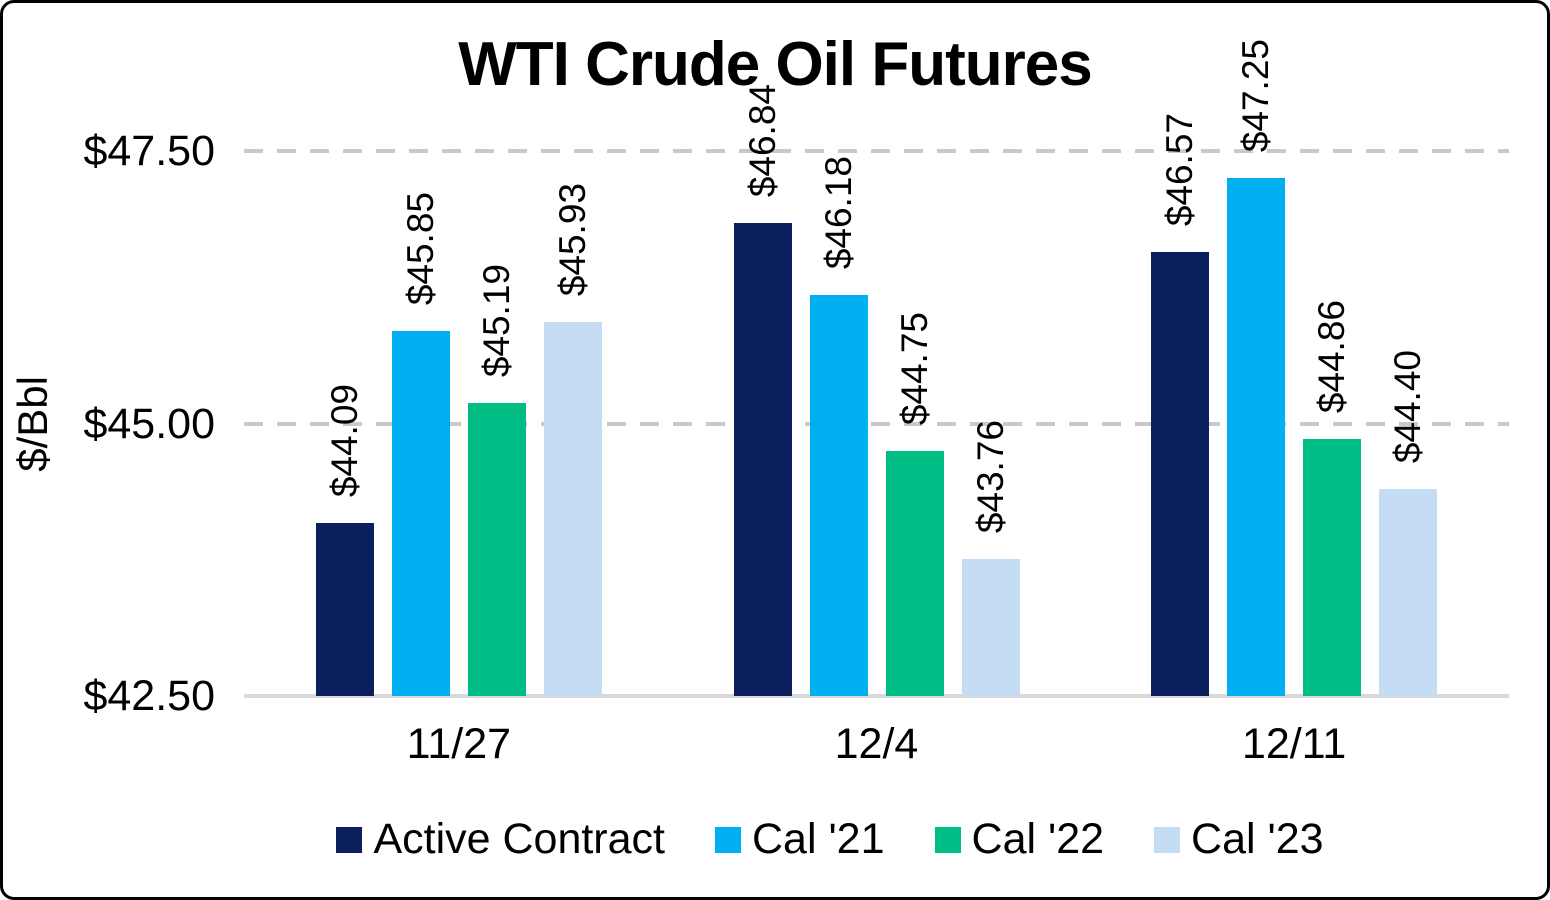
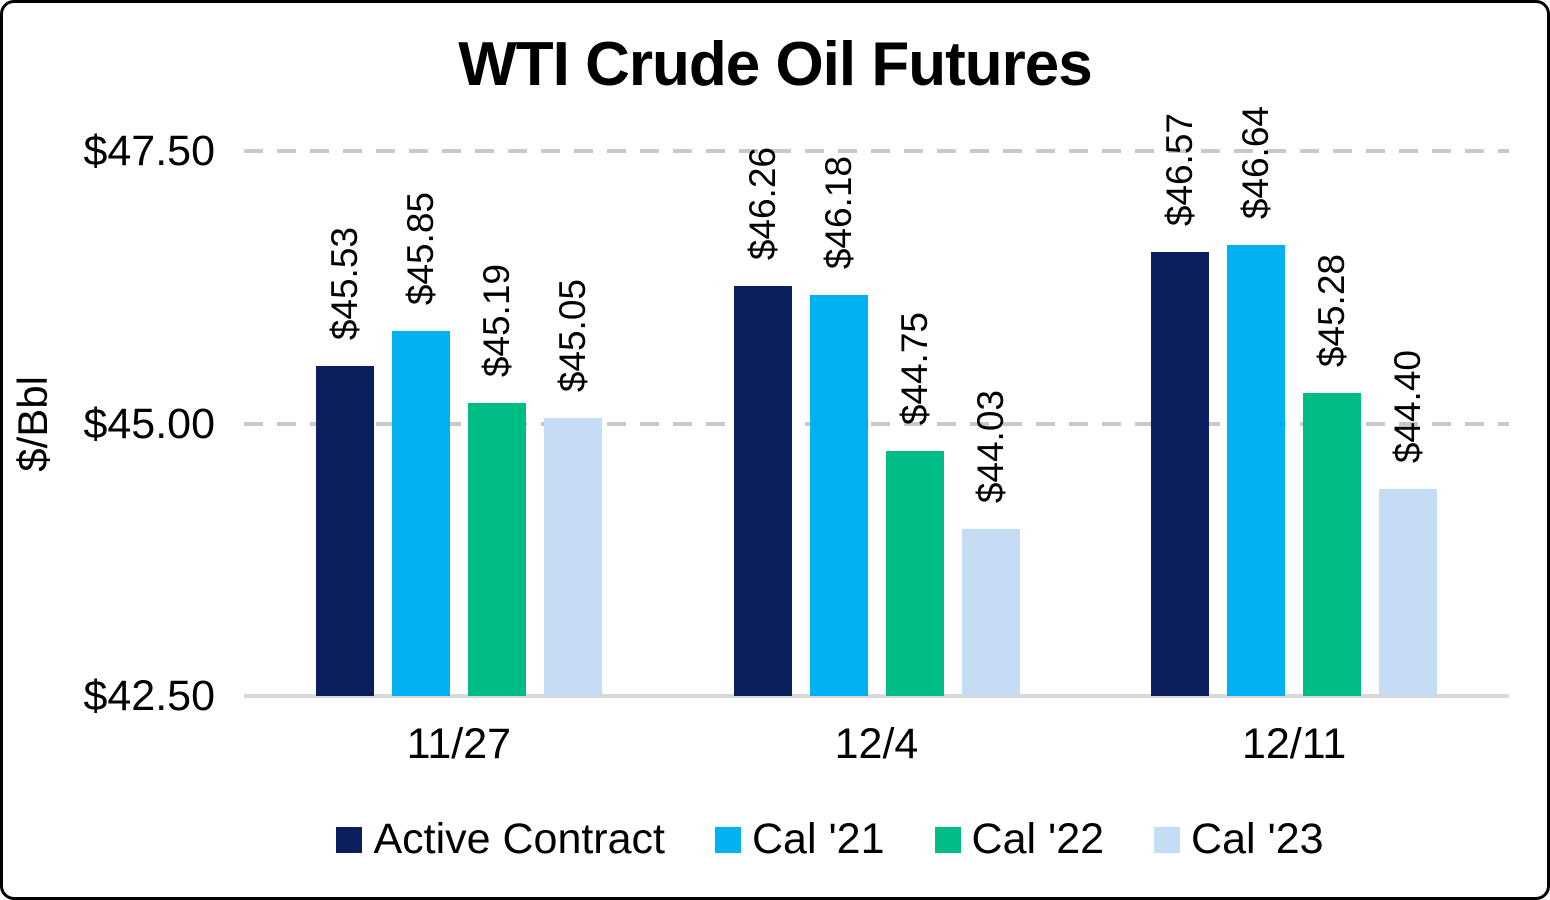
Active Contract/11/27: $44.09 -> $45.53
Cal '23/11/27: $45.93 -> $45.05
Active Contract/12/4: $46.84 -> $46.26
Cal '23/12/4: $43.76 -> $44.03
Cal '21/12/11: $47.25 -> $46.64
Cal '22/12/11: $44.86 -> $45.28
